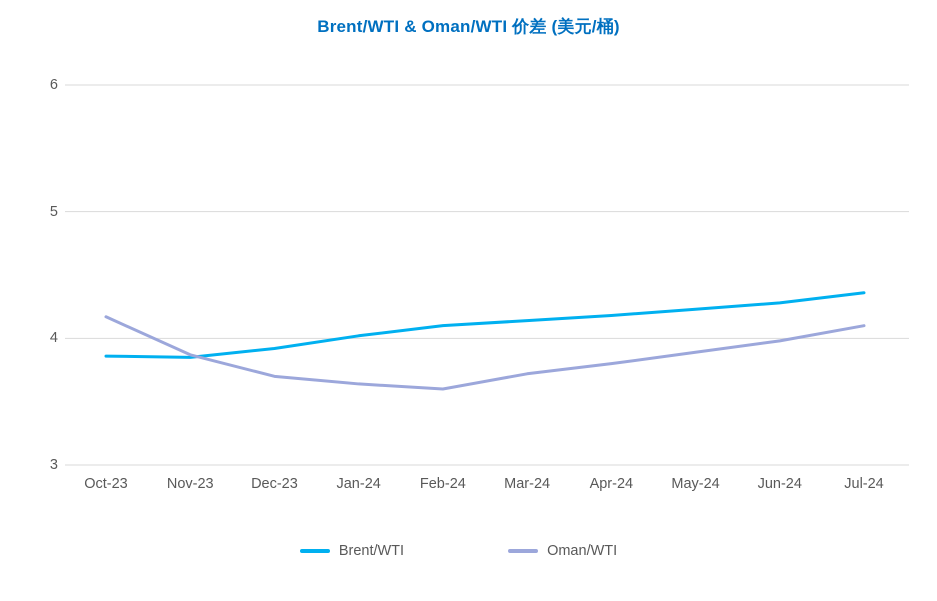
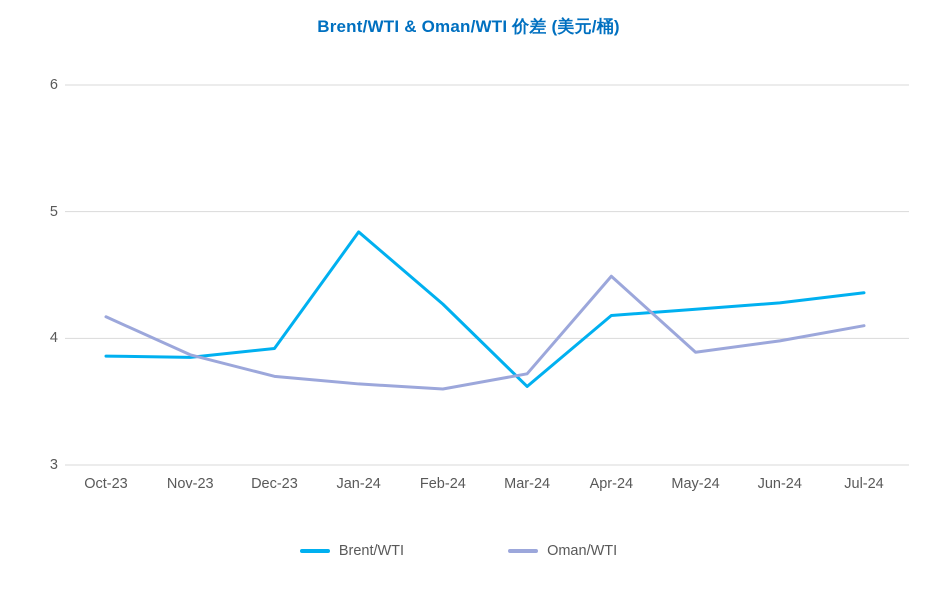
Brent/WTI/Jan-24: 4.02 -> 4.84
Brent/WTI/Feb-24: 4.10 -> 4.27
Brent/WTI/Mar-24: 4.14 -> 3.62
Oman/WTI/Apr-24: 3.80 -> 4.49
